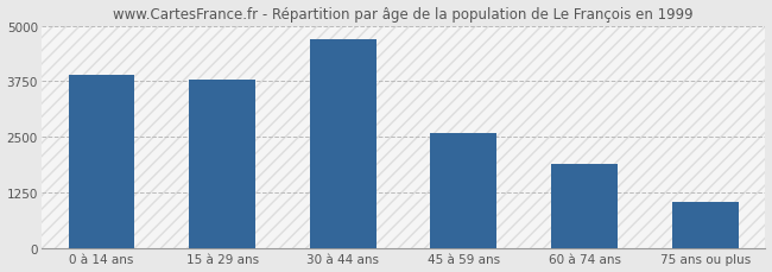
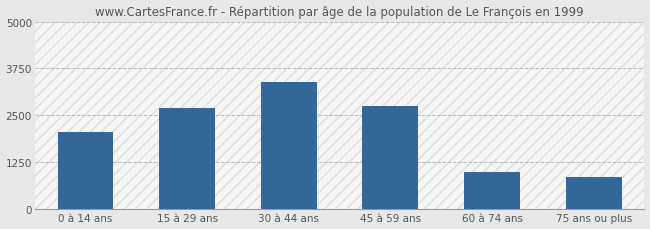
0 à 14 ans: 3900 -> 2050
15 à 29 ans: 3780 -> 2700
30 à 44 ans: 4700 -> 3400
45 à 59 ans: 2580 -> 2750
60 à 74 ans: 1900 -> 1000
75 ans ou plus: 1050 -> 850
